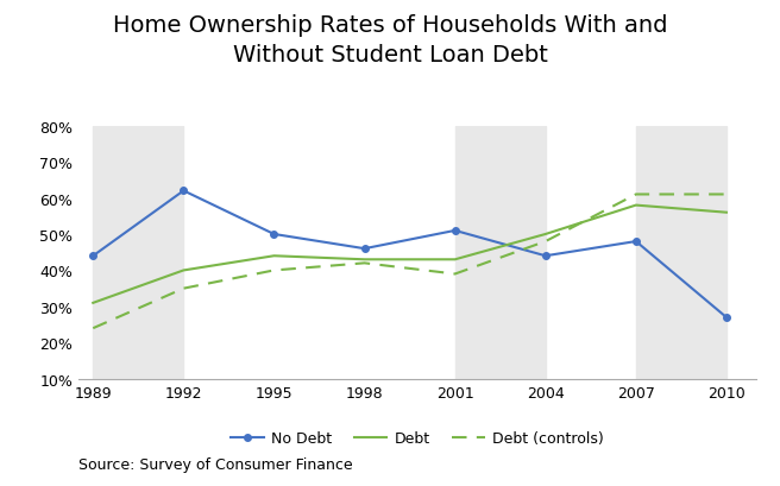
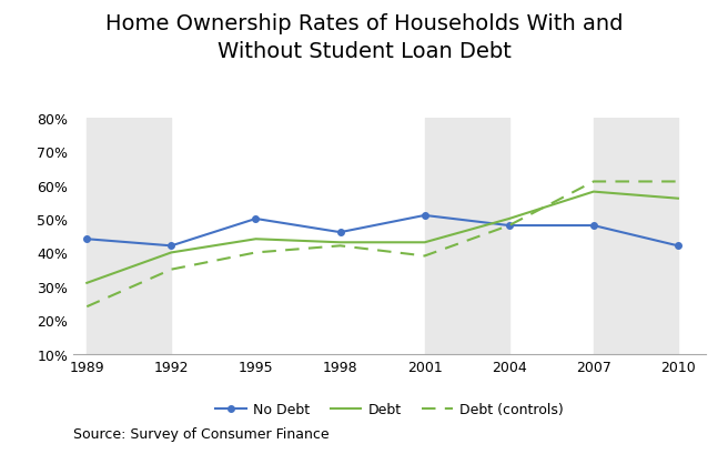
No Debt/1992: 62% -> 42%
No Debt/2004: 44% -> 48%
No Debt/2010: 27% -> 42%
